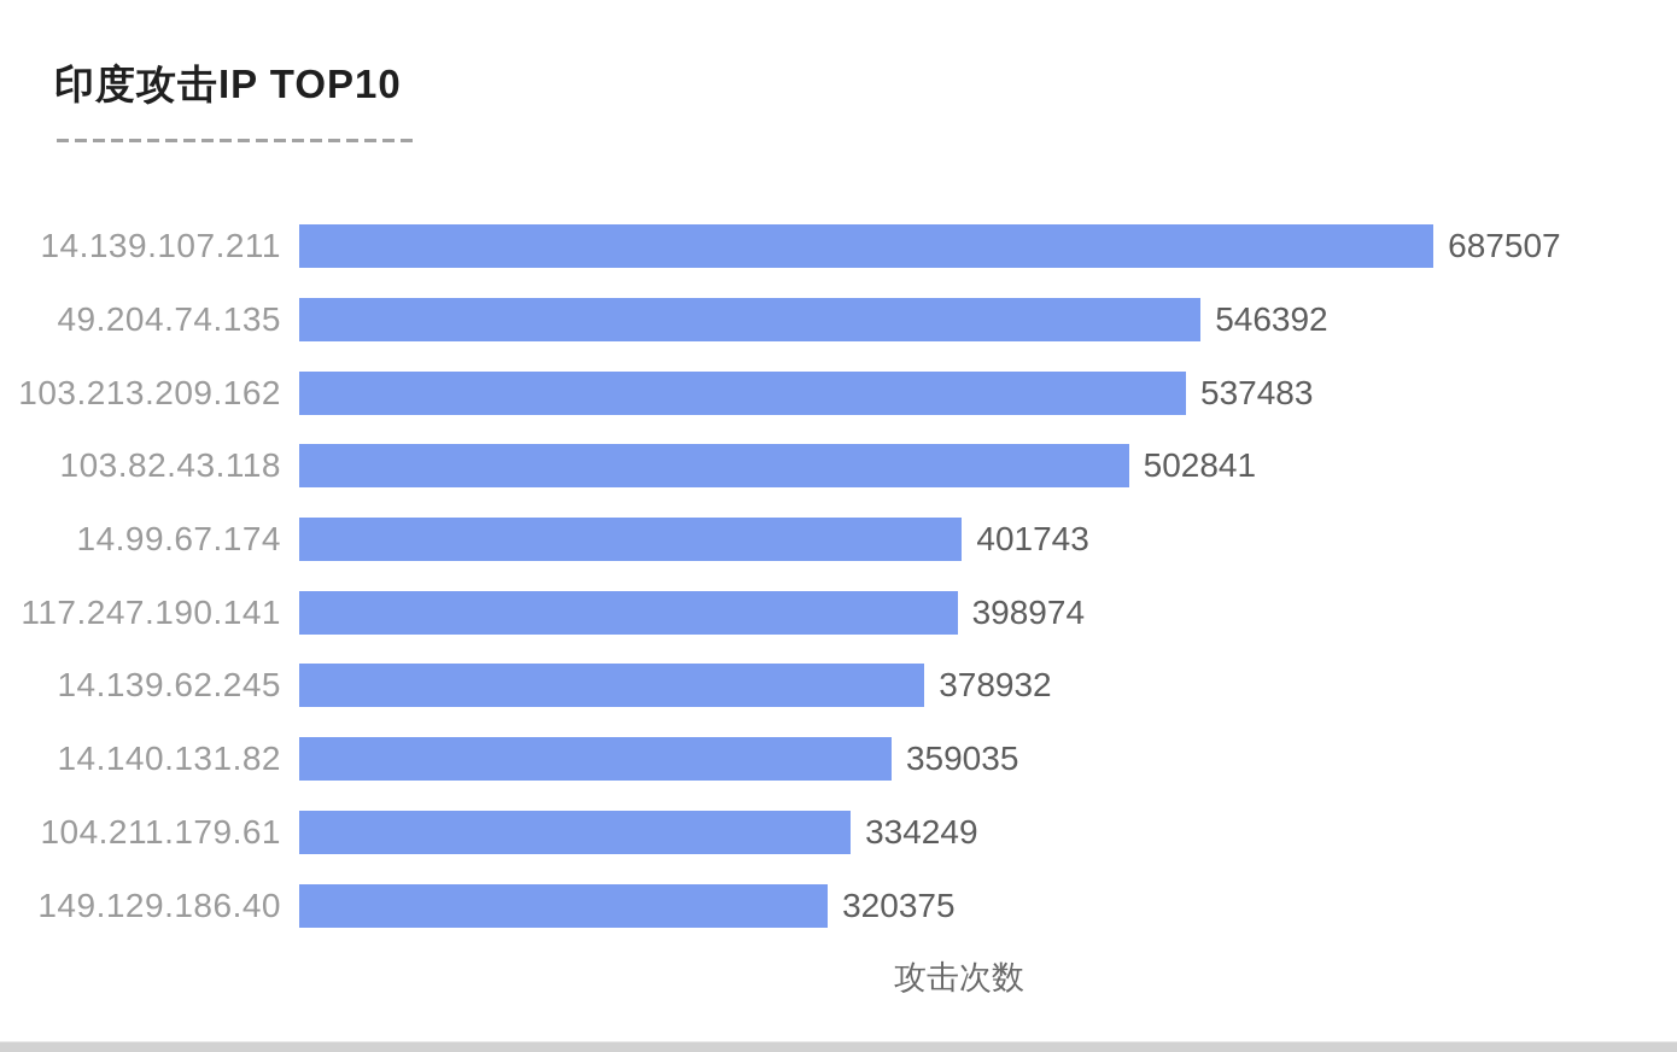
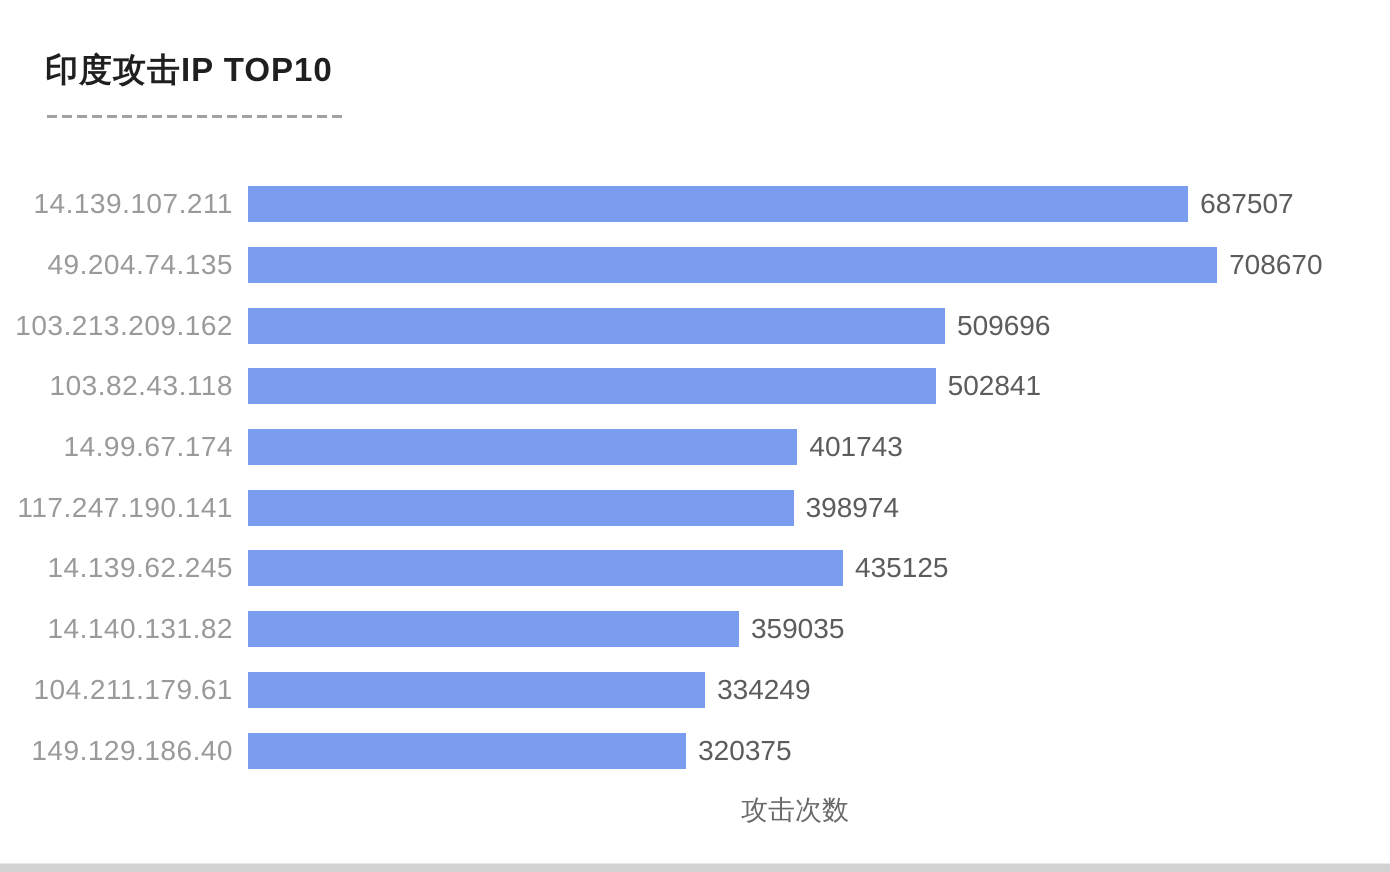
49.204.74.135: 546392 -> 708670
103.213.209.162: 537483 -> 509696
14.139.62.245: 378932 -> 435125
